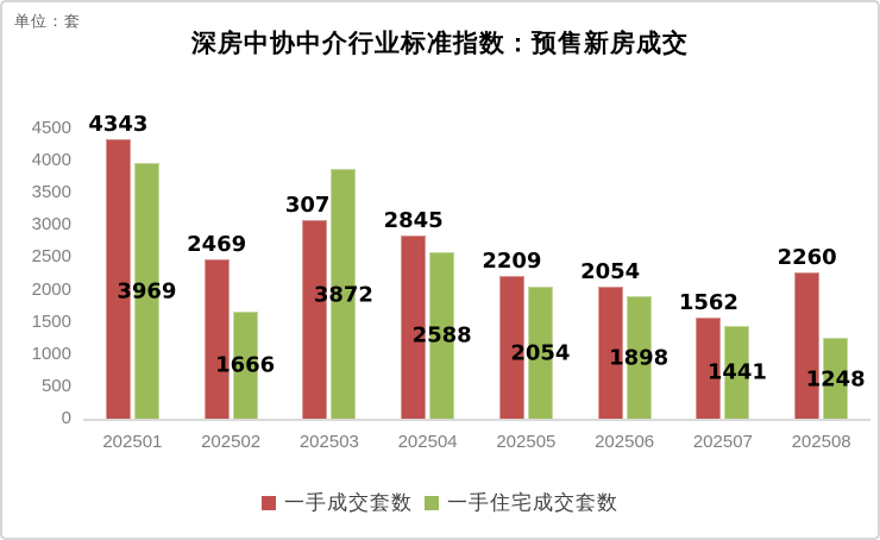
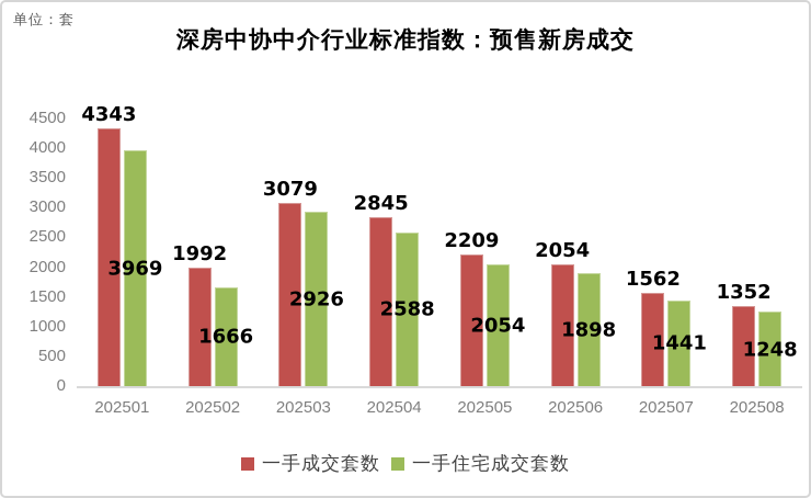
一手成交套数/202502: 2469 -> 1992
一手住宅成交套数/202503: 3872 -> 2926
一手成交套数/202508: 2260 -> 1352
